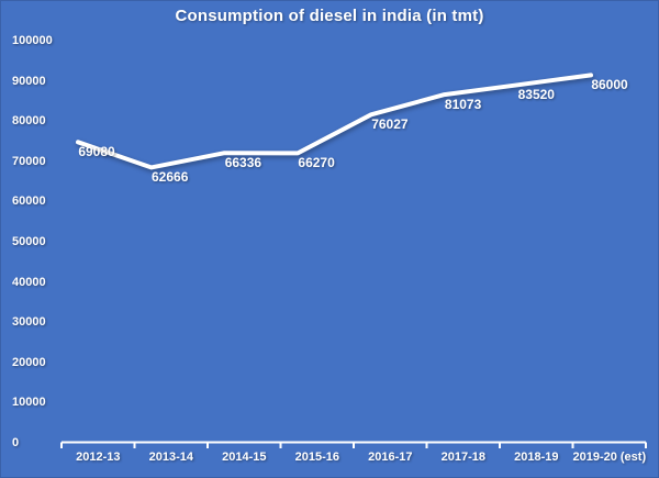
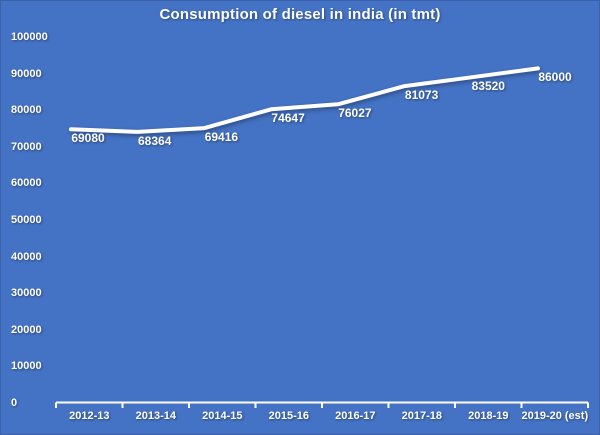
2013-14: 62666 -> 68364
2014-15: 66336 -> 69416
2015-16: 66270 -> 74647
